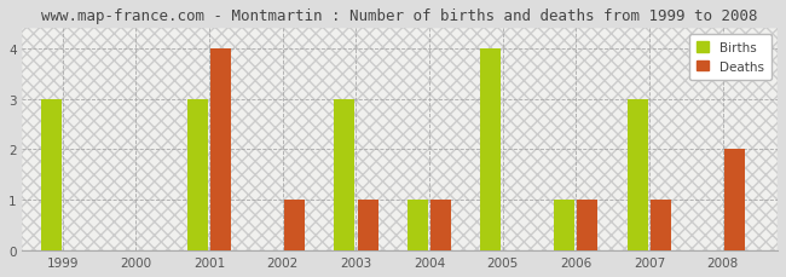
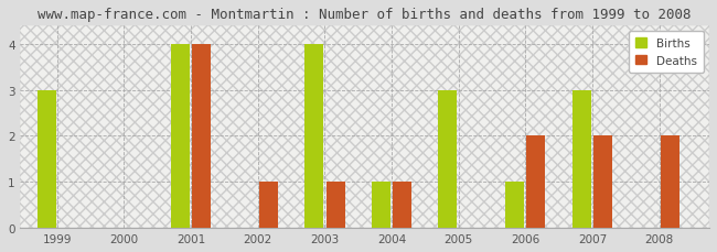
Births/2001: 3 -> 4
Births/2003: 3 -> 4
Births/2005: 4 -> 3
Deaths/2006: 1 -> 2
Deaths/2007: 1 -> 2
